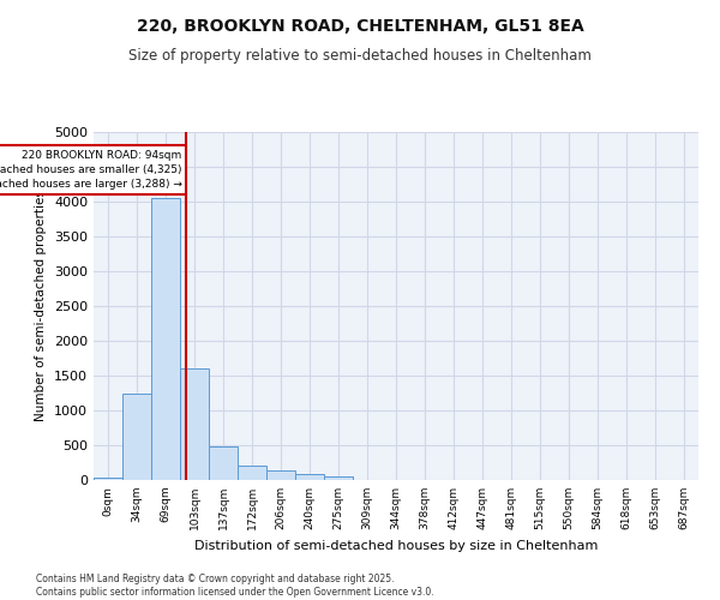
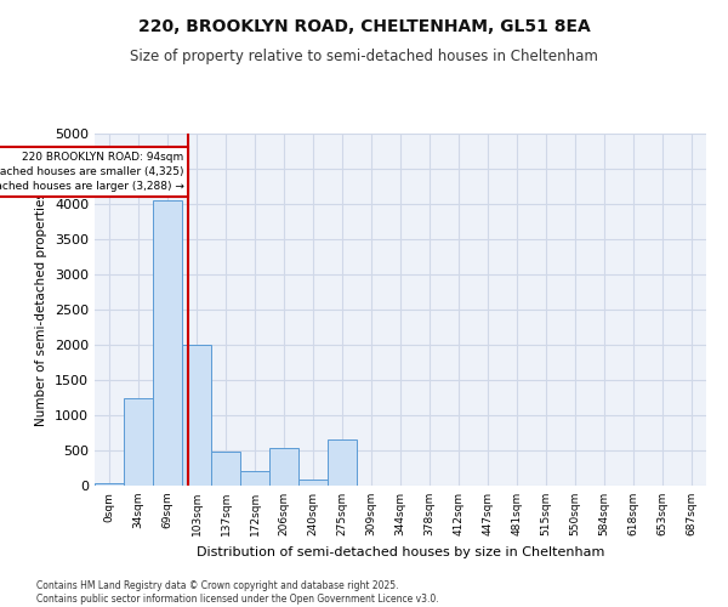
103sqm: 1600 -> 2000
206sqm: 140 -> 540
275sqm: 60 -> 660
